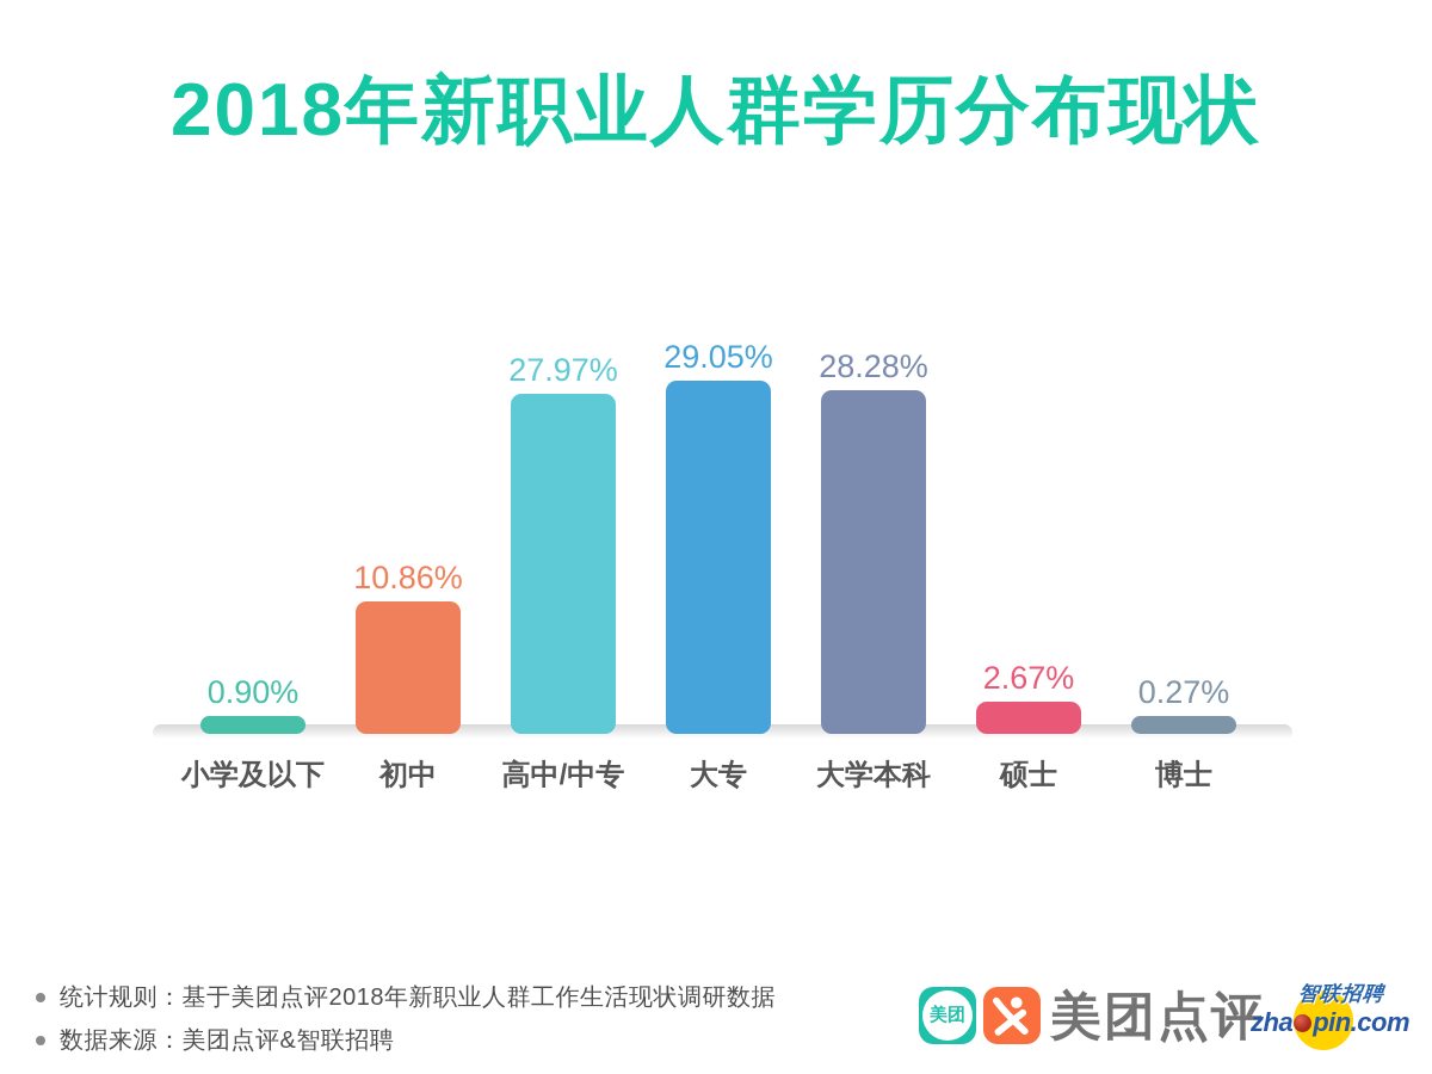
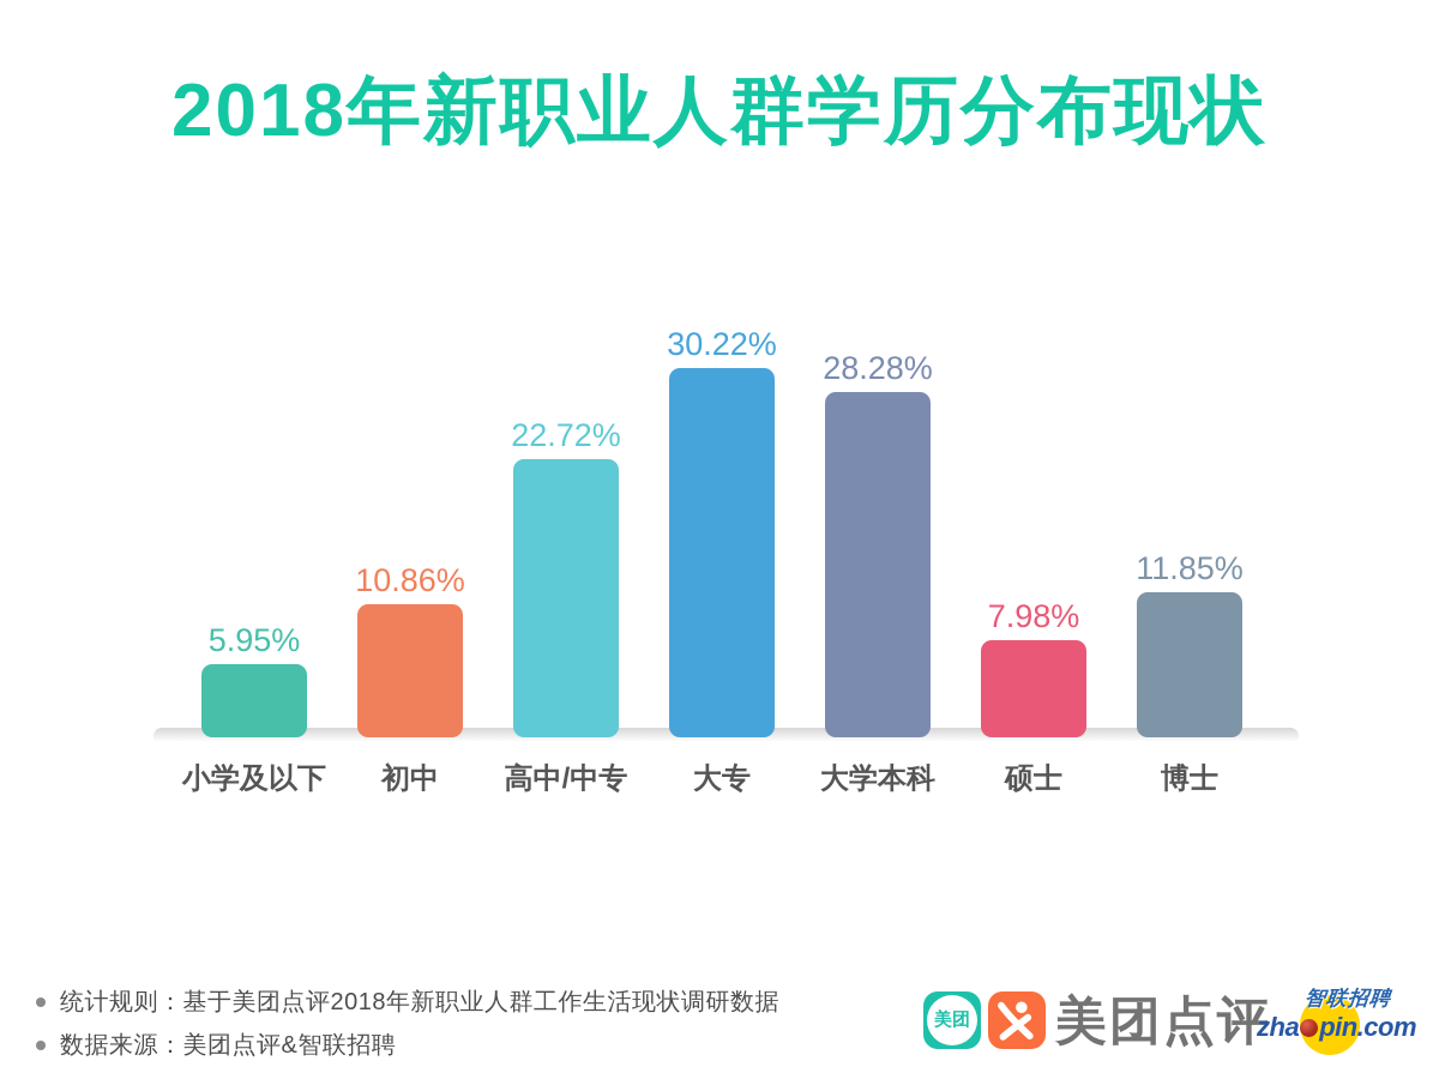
小学及以下: 0.90% -> 5.95%
高中/中专: 27.97% -> 22.72%
大专: 29.05% -> 30.22%
硕士: 2.67% -> 7.98%
博士: 0.27% -> 11.85%
